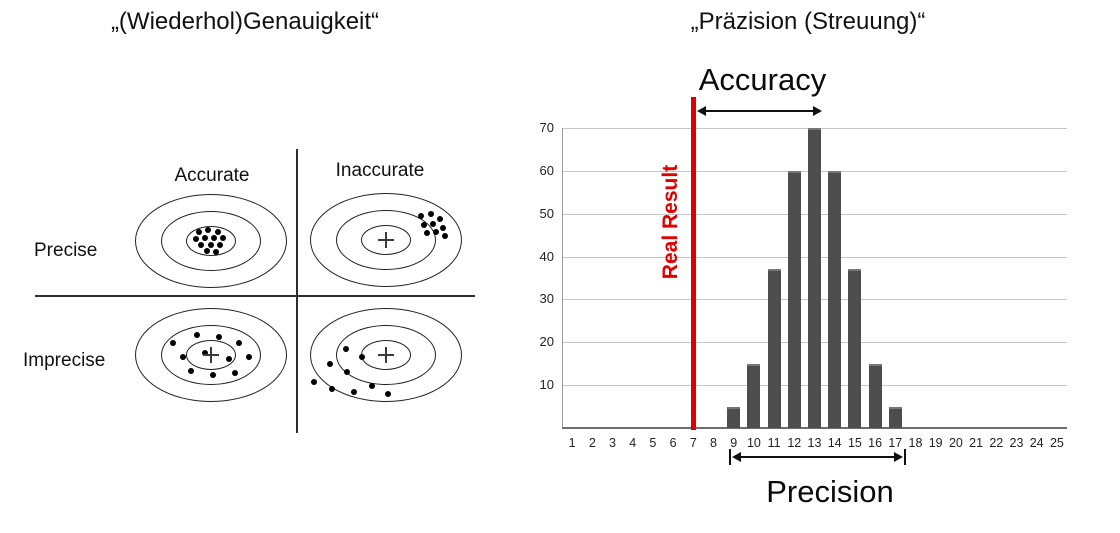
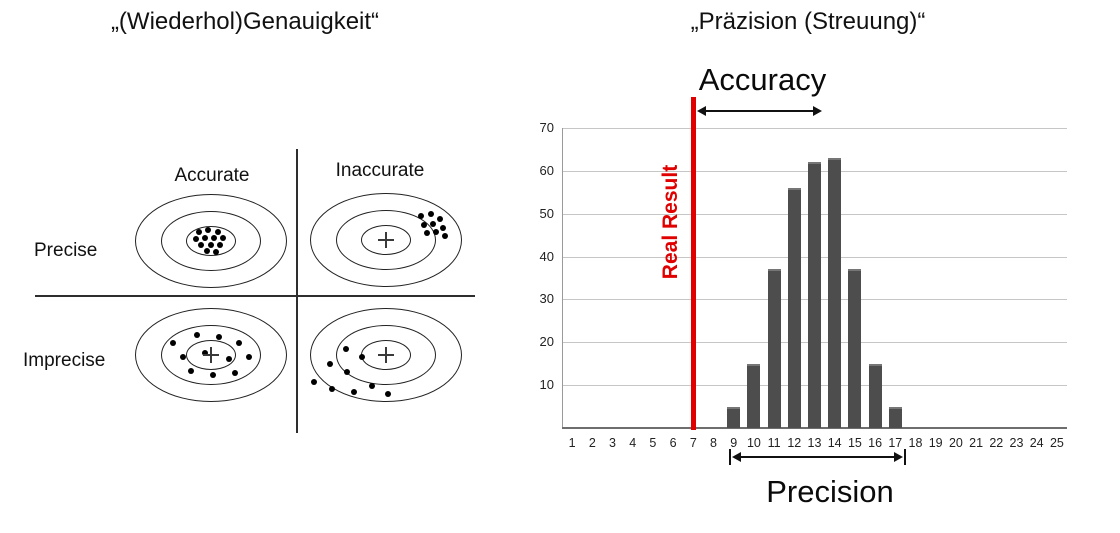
12: 60 -> 56
13: 70 -> 62
14: 60 -> 63
